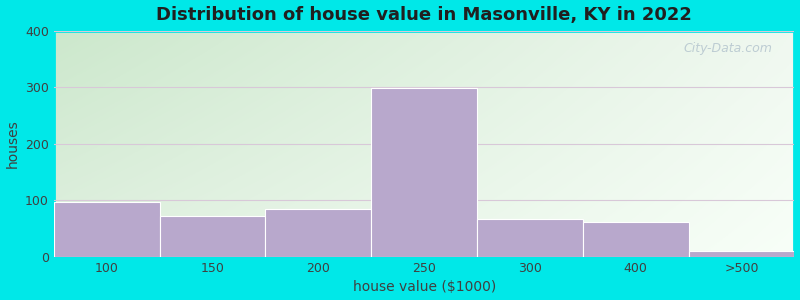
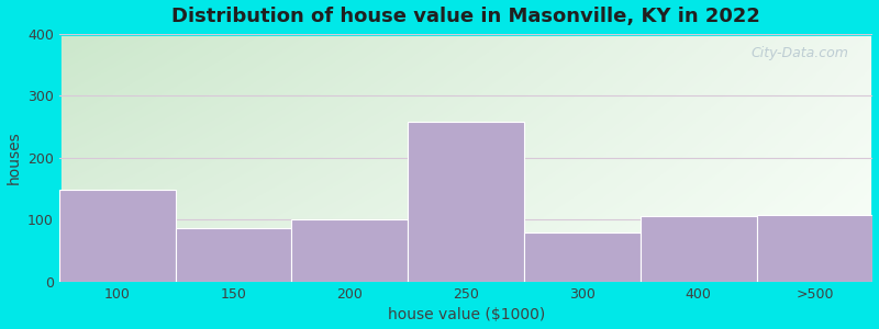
100: 98 -> 148
150: 72 -> 86
200: 85 -> 100
250: 298 -> 258
300: 67 -> 80
400: 62 -> 106
>500: 10 -> 108
